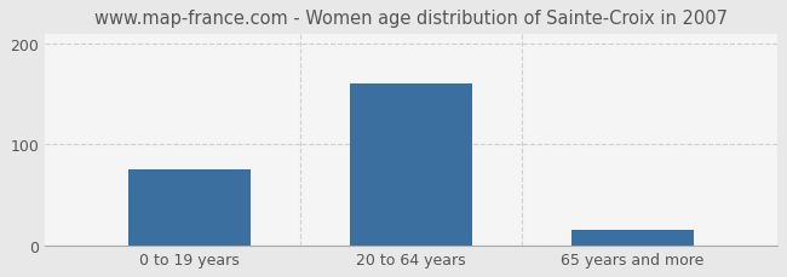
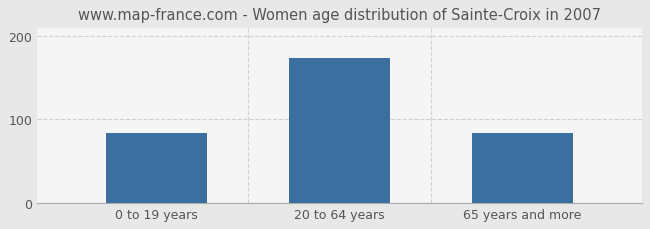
0 to 19 years: 75 -> 84
20 to 64 years: 160 -> 174
65 years and more: 15 -> 84
